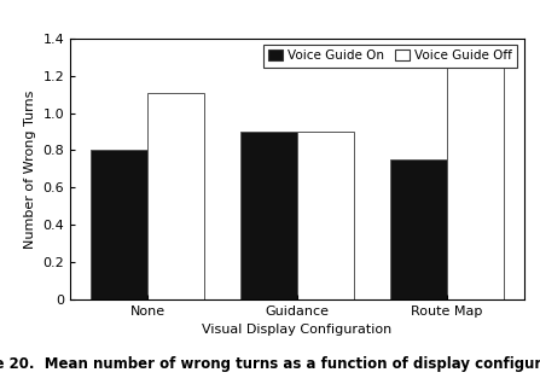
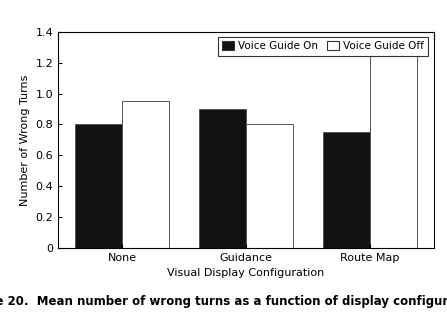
Voice Guide Off/None: 1.11 -> 0.95
Voice Guide Off/Guidance: 0.90 -> 0.80
